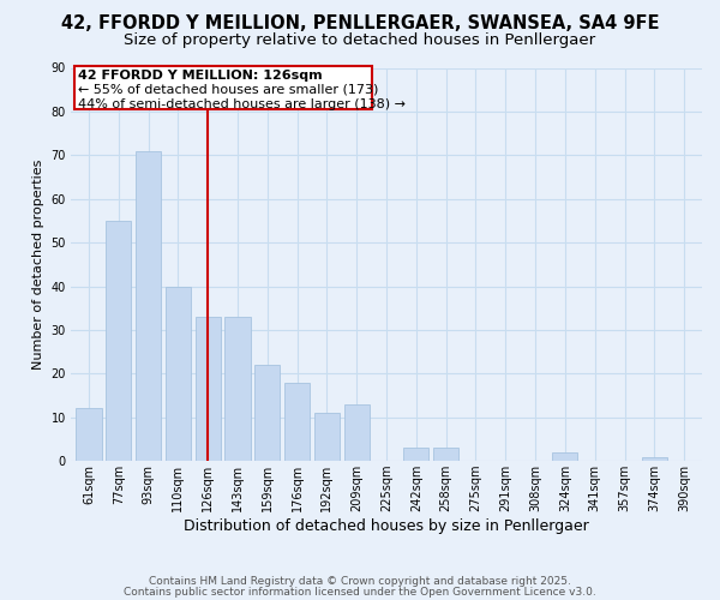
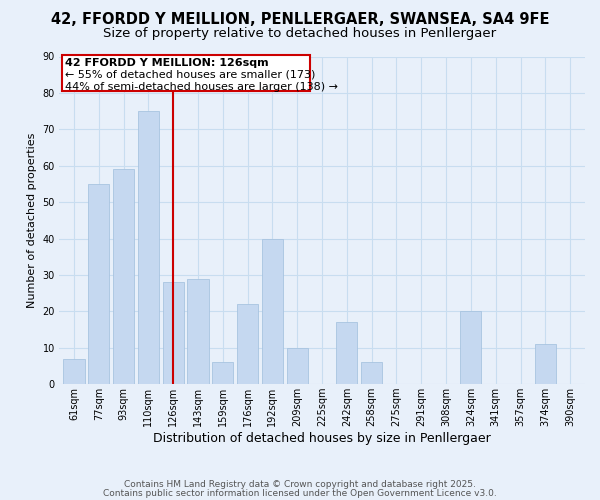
61sqm: 12 -> 7
93sqm: 71 -> 59
110sqm: 40 -> 75
126sqm: 33 -> 28
143sqm: 33 -> 29
159sqm: 22 -> 6
176sqm: 18 -> 22
192sqm: 11 -> 40
209sqm: 13 -> 10
242sqm: 3 -> 17
258sqm: 3 -> 6
324sqm: 2 -> 20
374sqm: 1 -> 11
